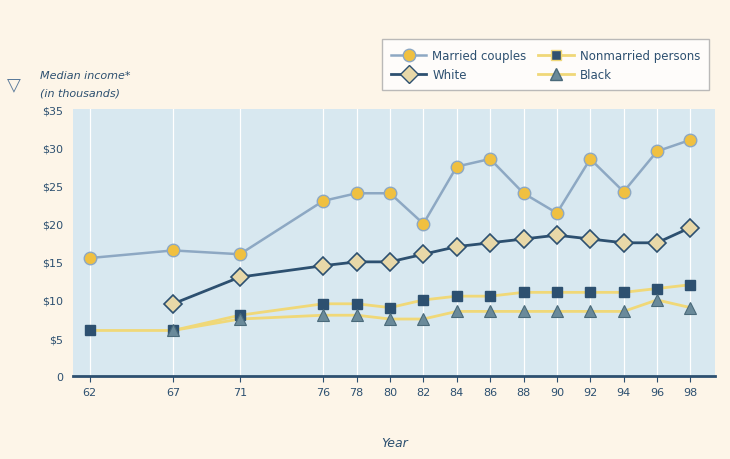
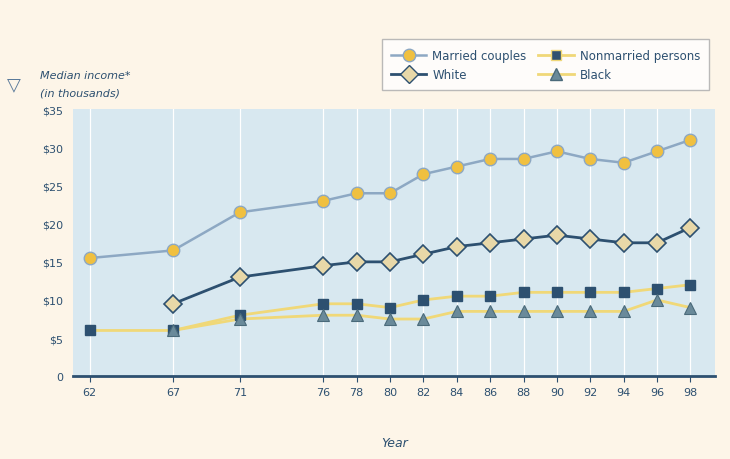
Married couples/71: $16.0 -> $21.5
Married couples/82: $20.0 -> $26.5
Married couples/88: $24.0 -> $28.5
Married couples/90: $21.4 -> $29.5
Married couples/94: $24.2 -> $28.0
